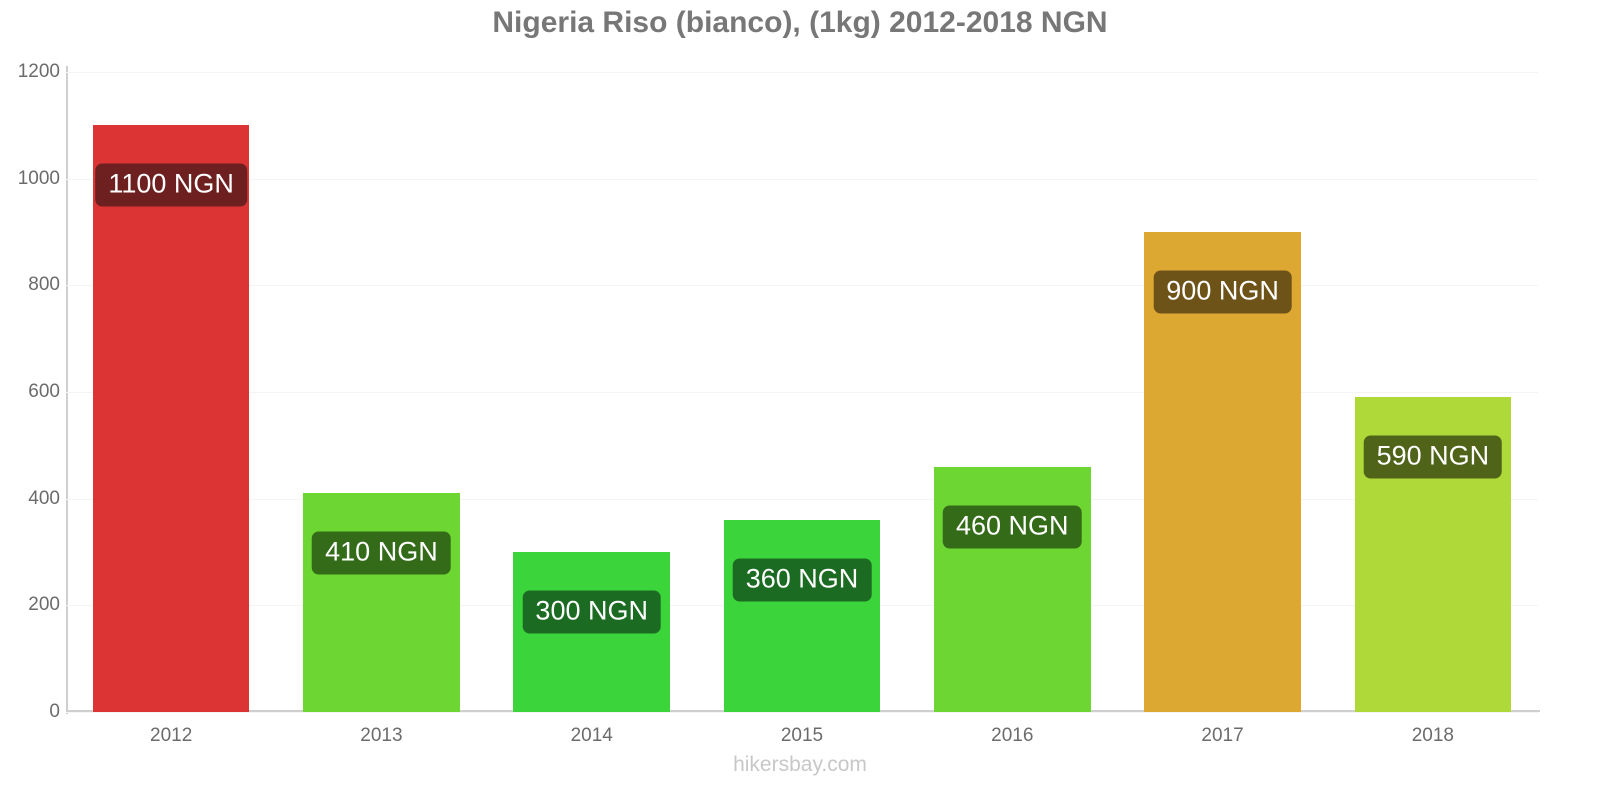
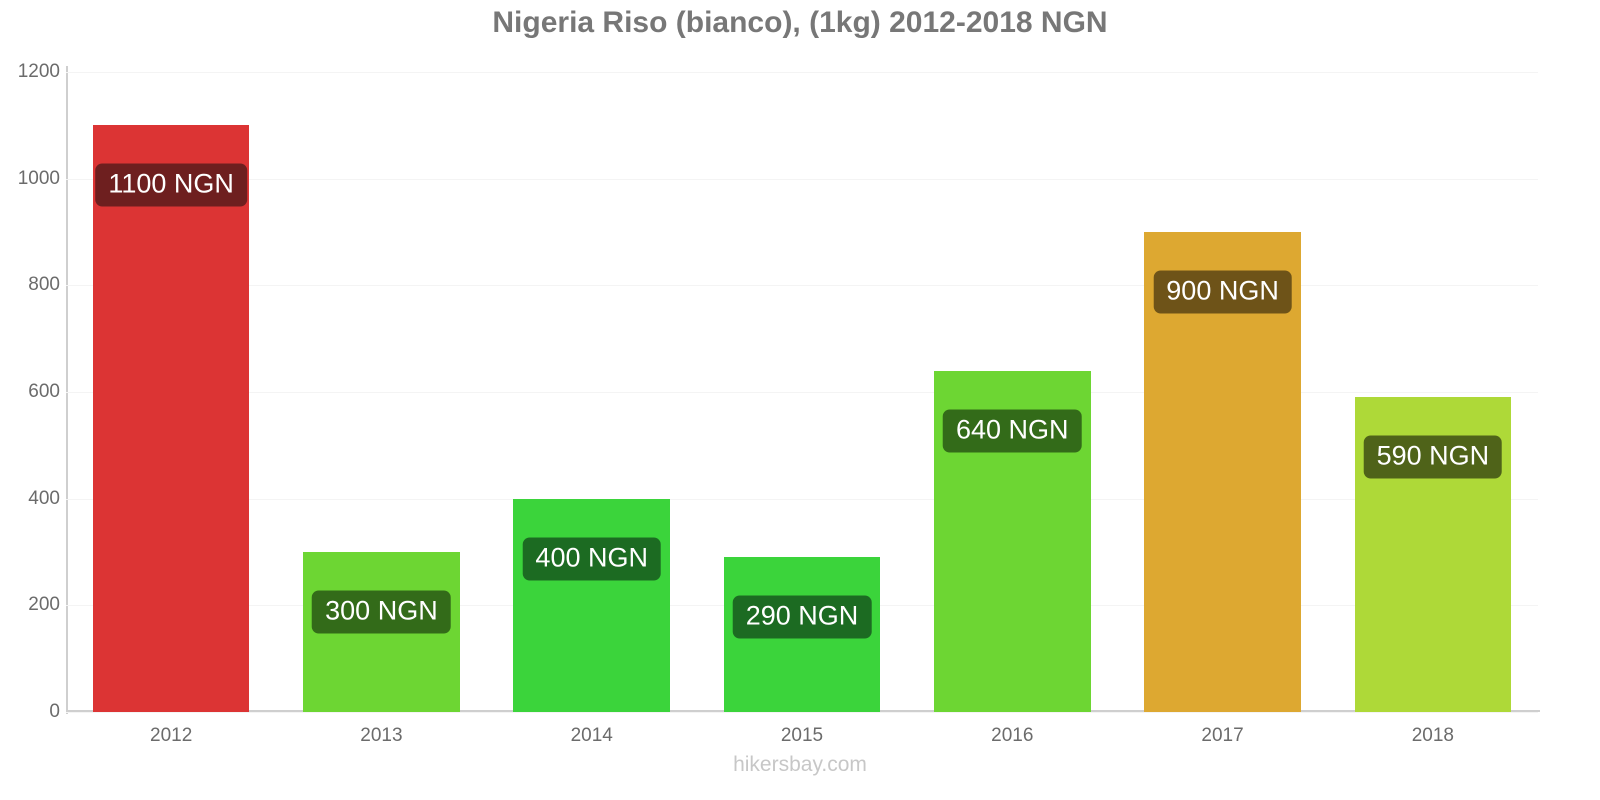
2013: 410 -> 300
2014: 300 -> 400
2015: 360 -> 290
2016: 460 -> 640
